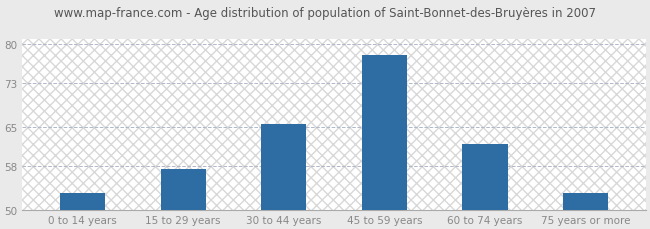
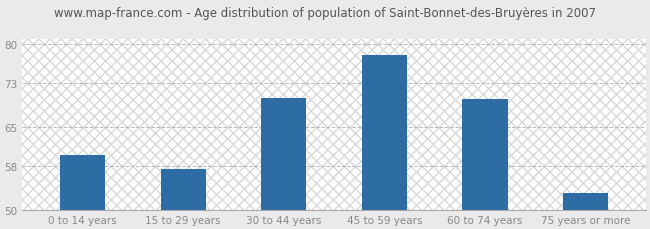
0 to 14 years: 53.0 -> 60.0
30 to 44 years: 65.5 -> 70.2
60 to 74 years: 62.0 -> 70.0
